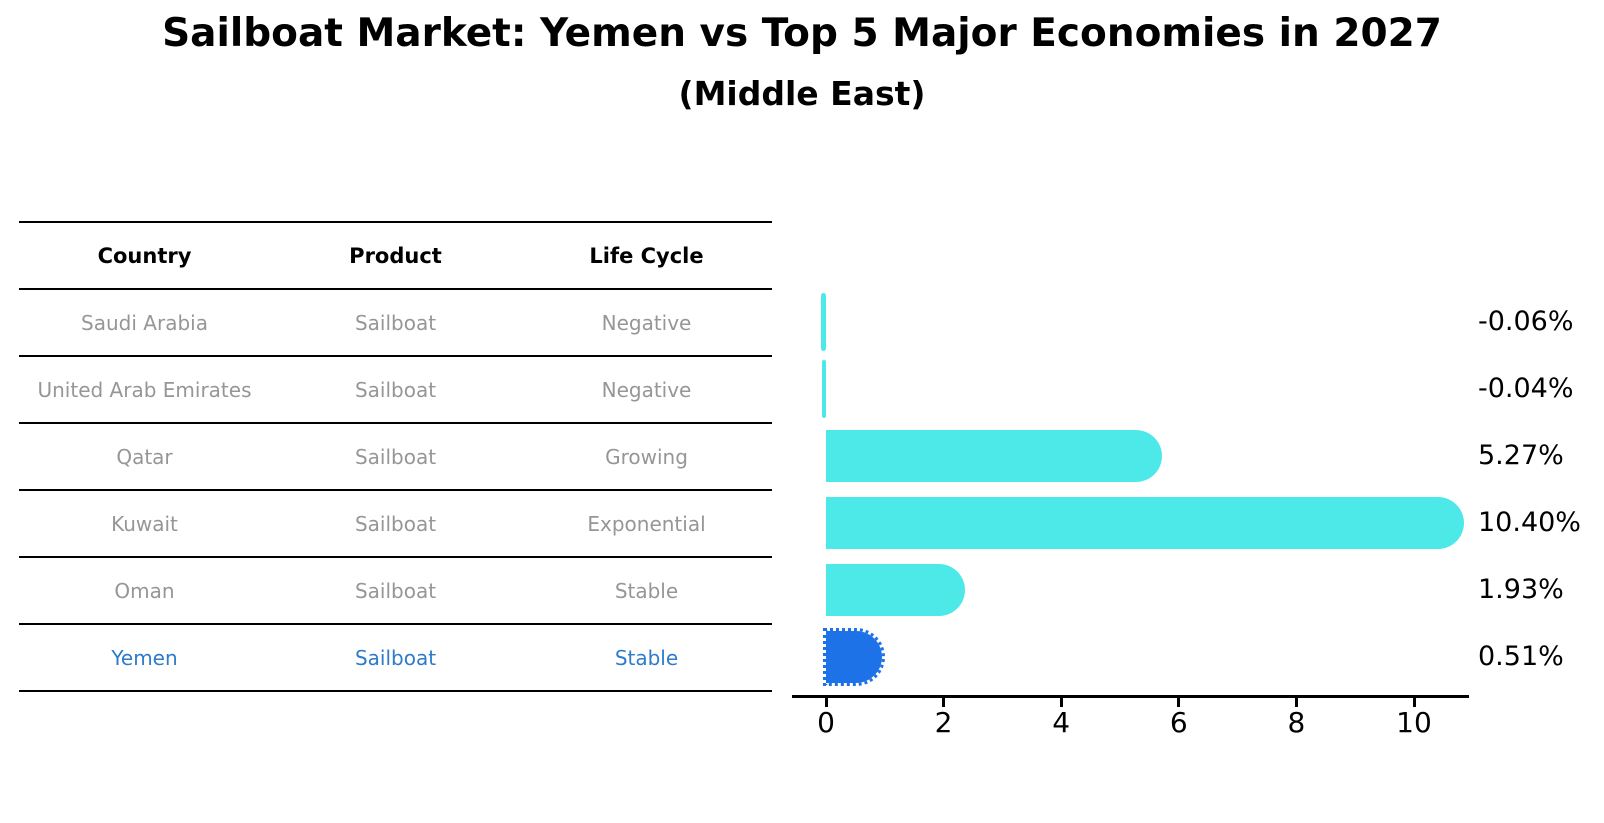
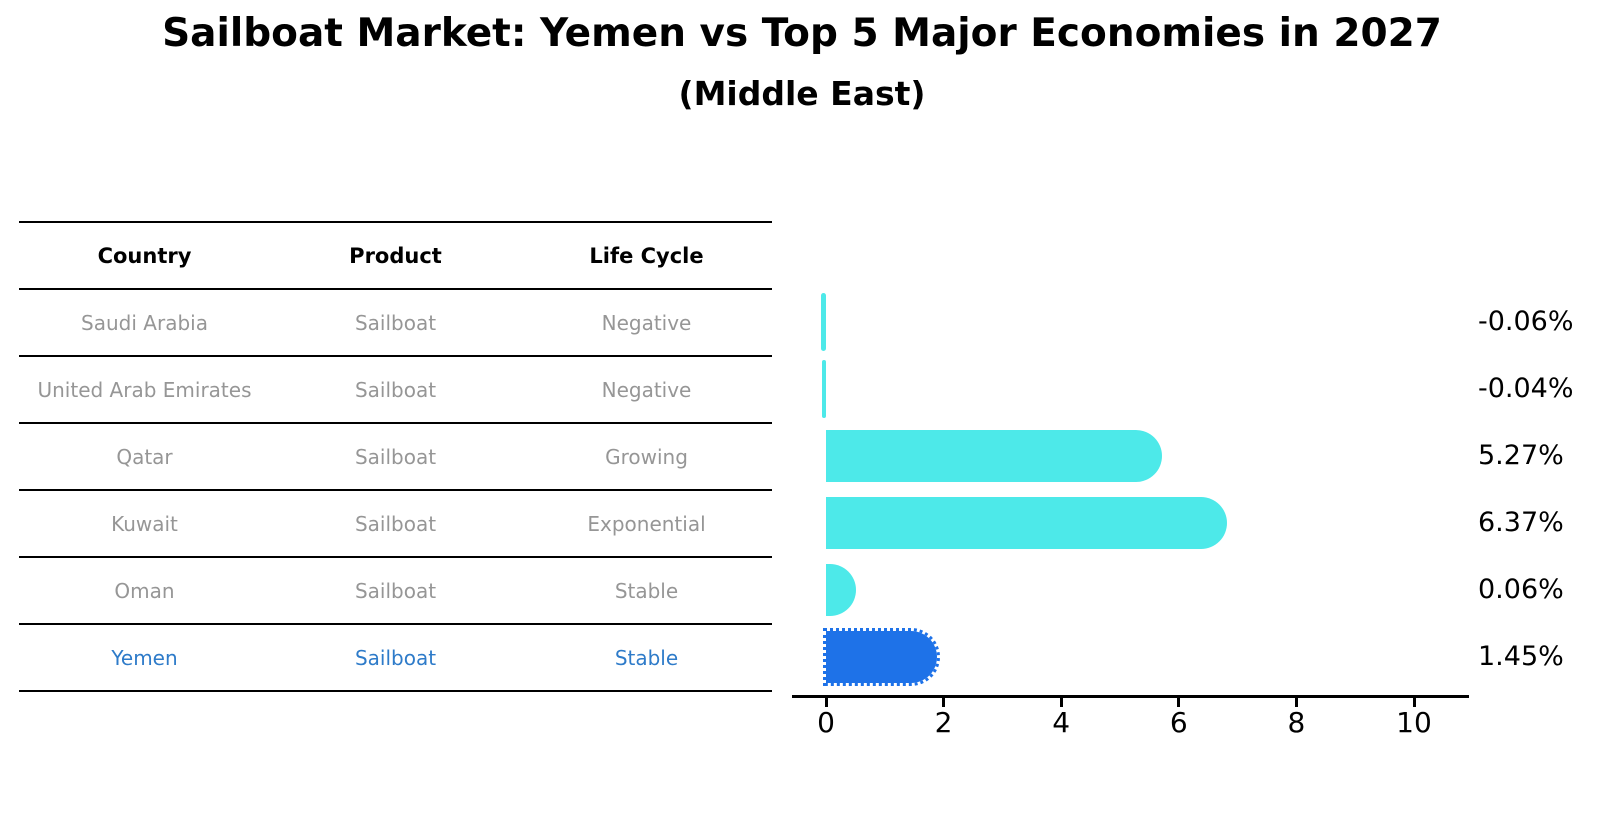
Kuwait: 10.40% -> 6.37%
Oman: 1.93% -> 0.06%
Yemen: 0.51% -> 1.45%
